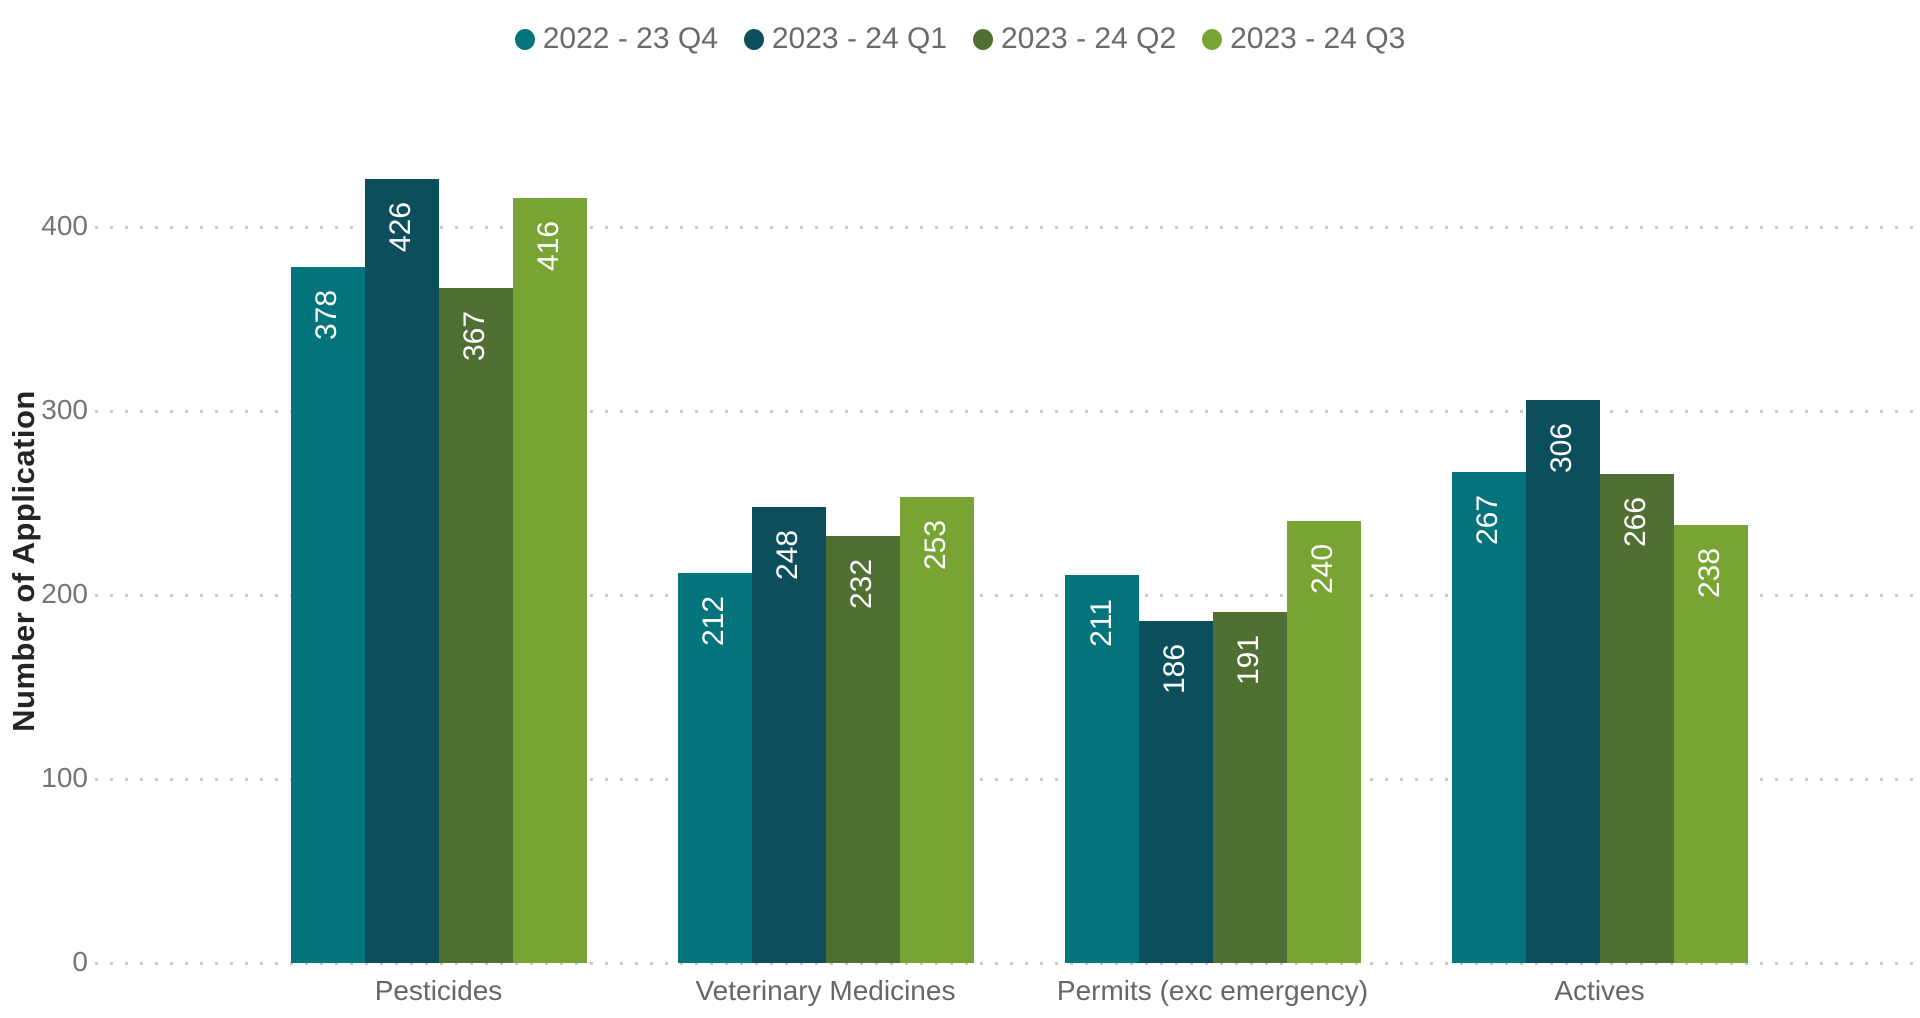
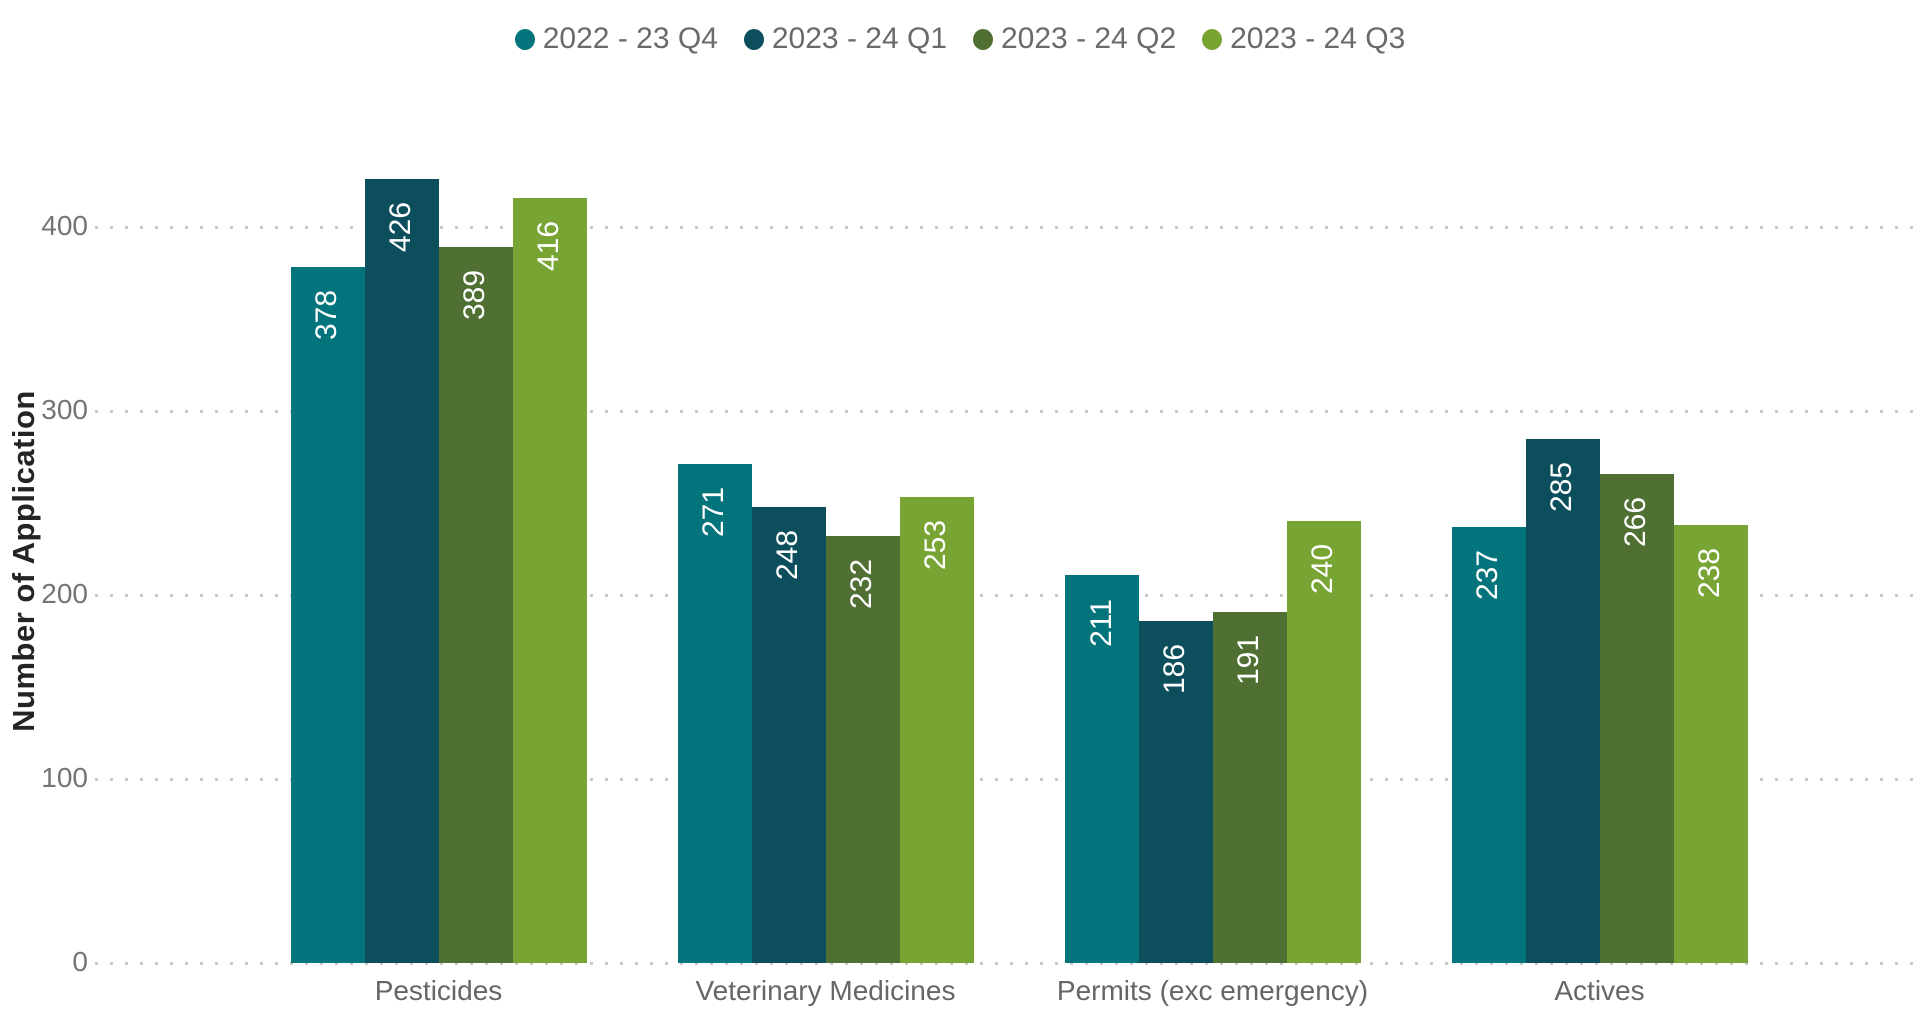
2023 - 24 Q2/Pesticides: 367 -> 389
2022 - 23 Q4/Veterinary Medicines: 212 -> 271
2022 - 23 Q4/Actives: 267 -> 237
2023 - 24 Q1/Actives: 306 -> 285
